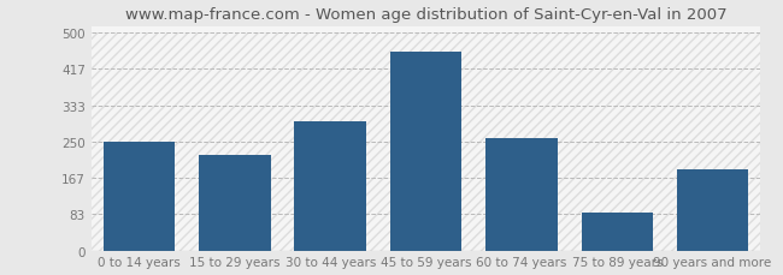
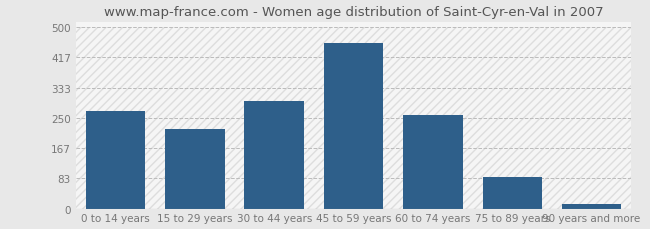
0 to 14 years: 250 -> 268
90 years and more: 185 -> 12
